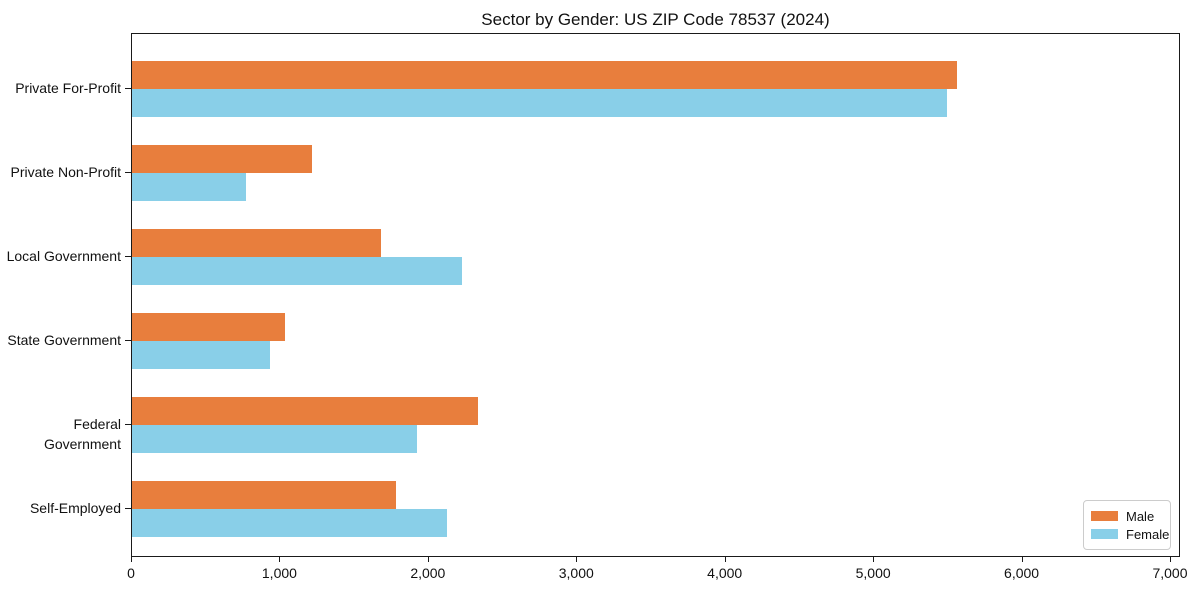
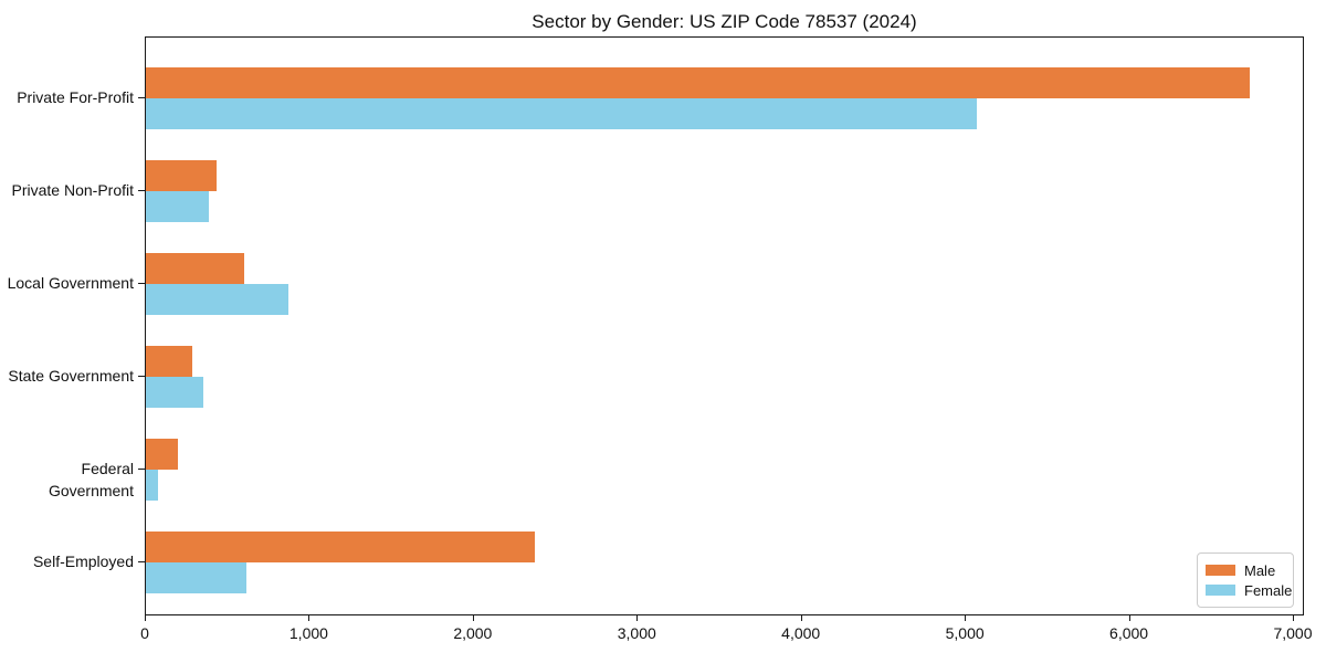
Male/Private For-Profit: 5560 -> 6730
Female/Private For-Profit: 5490 -> 5060
Male/Private Non-Profit: 1210 -> 430
Female/Private Non-Profit: 770 -> 380
Male/Local Government: 1680 -> 600
Female/Local Government: 2220 -> 870
Male/State Government: 1030 -> 280
Female/State Government: 930 -> 350
Male/Federal Government: 2330 -> 200
Female/Federal Government: 1920 -> 80
Male/Self-Employed: 1780 -> 2370
Female/Self-Employed: 2120 -> 620
